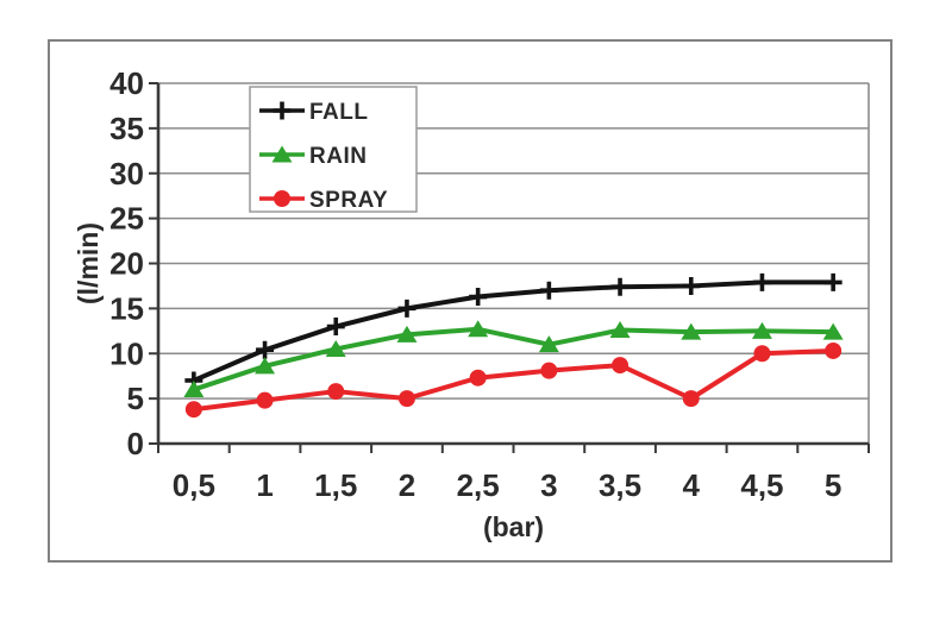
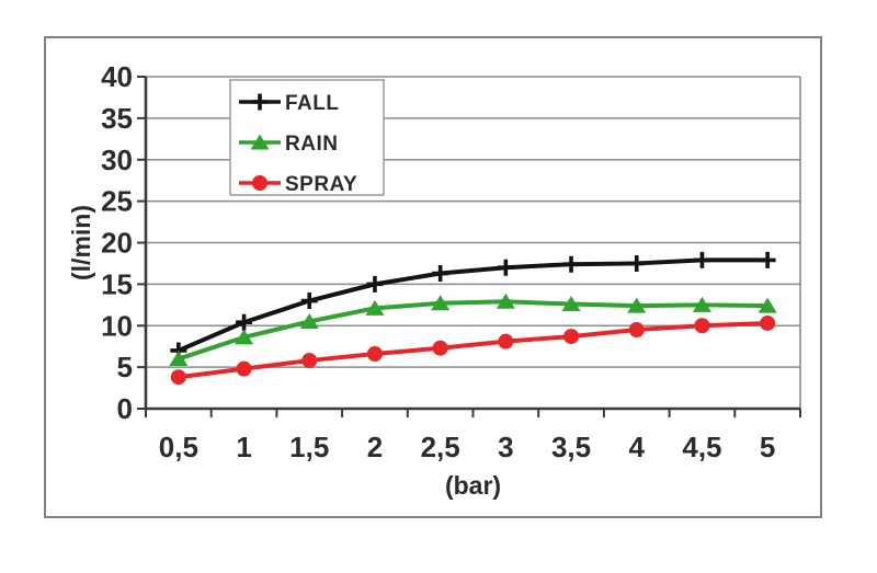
SPRAY/2: 5 -> 7
RAIN/3: 11 -> 13
SPRAY/4: 5 -> 10
